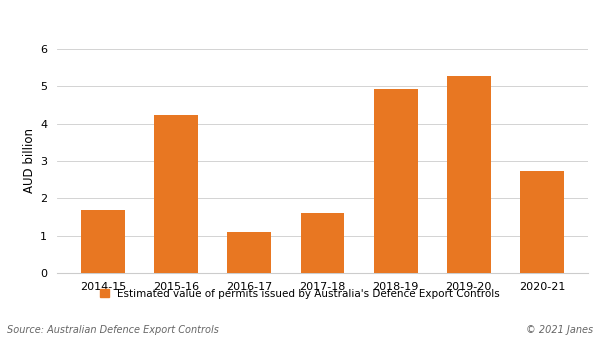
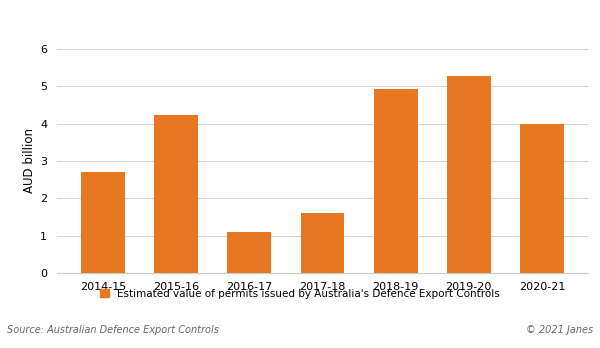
2014-15: 1.68 -> 2.70
2020-21: 2.72 -> 4.00
